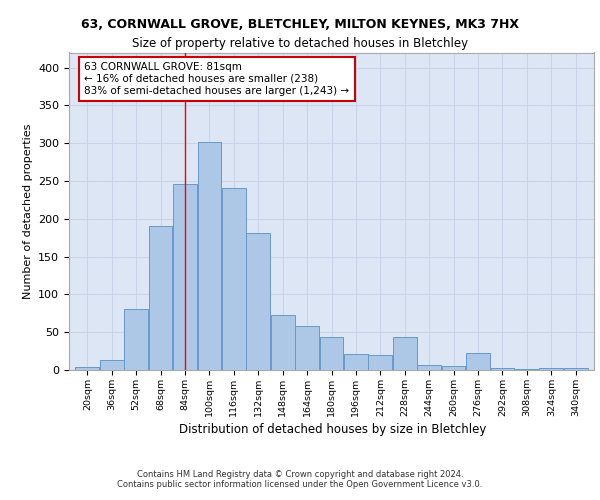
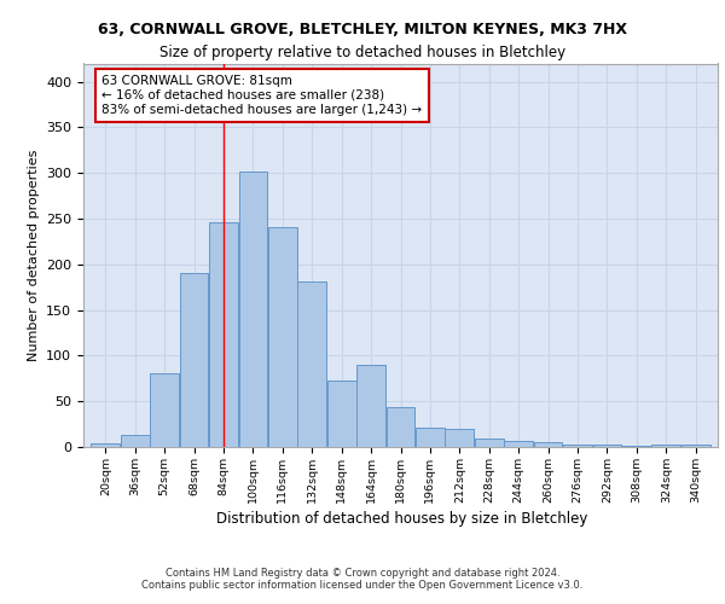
164sqm: 58 -> 90
228sqm: 44 -> 9
276sqm: 22 -> 3
